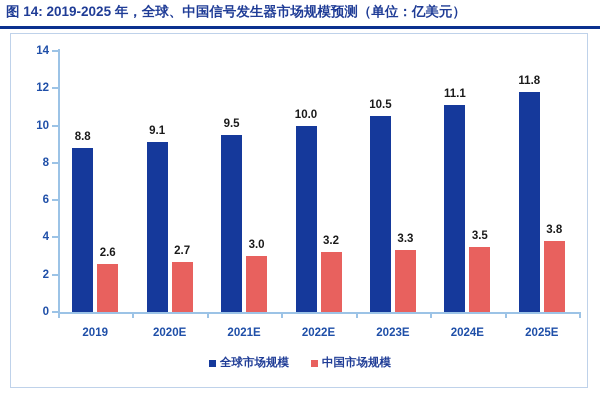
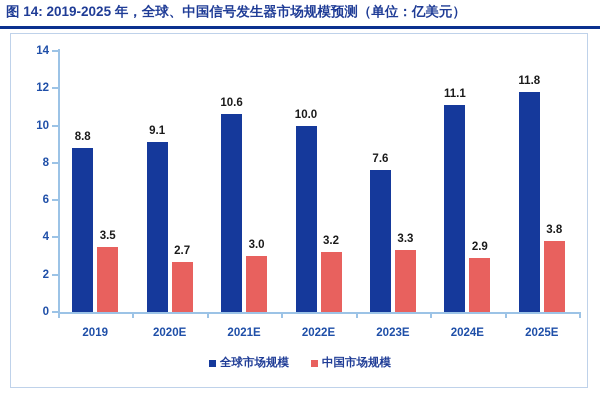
中国市场规模/2019: 2.6 -> 3.5
全球市场规模/2021E: 9.5 -> 10.6
全球市场规模/2023E: 10.5 -> 7.6
中国市场规模/2024E: 3.5 -> 2.9
